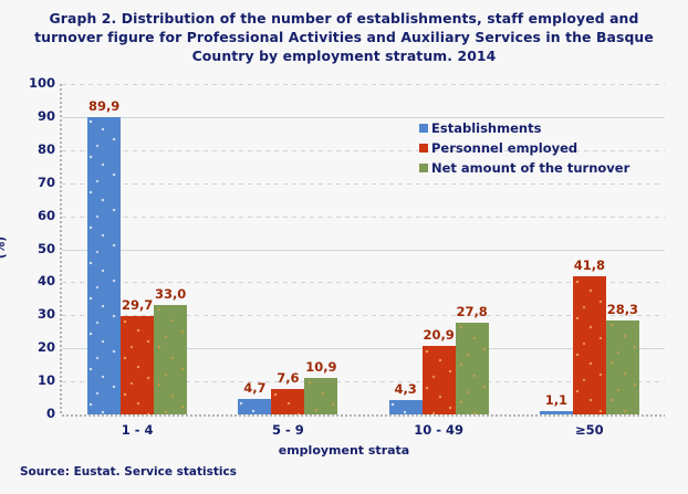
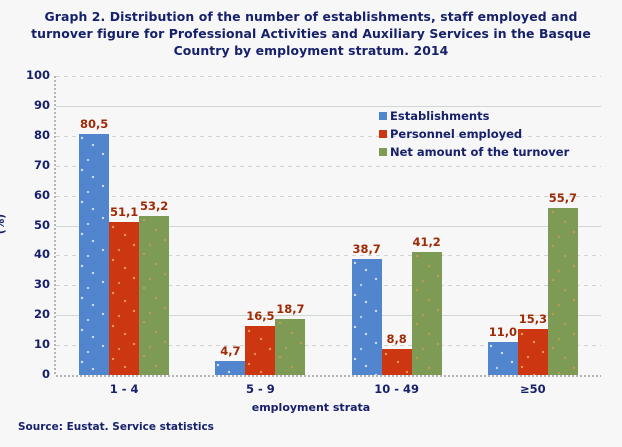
Establishments/1 - 4: 89,9 -> 80,5
Personnel employed/1 - 4: 29,7 -> 51,1
Net amount of the turnover/1 - 4: 33,0 -> 53,2
Personnel employed/5 - 9: 7,6 -> 16,5
Net amount of the turnover/5 - 9: 10,9 -> 18,7
Establishments/10 - 49: 4,3 -> 38,7
Personnel employed/10 - 49: 20,9 -> 8,8
Net amount of the turnover/10 - 49: 27,8 -> 41,2
Establishments/≥50: 1,1 -> 11,0
Personnel employed/≥50: 41,8 -> 15,3
Net amount of the turnover/≥50: 28,3 -> 55,7
